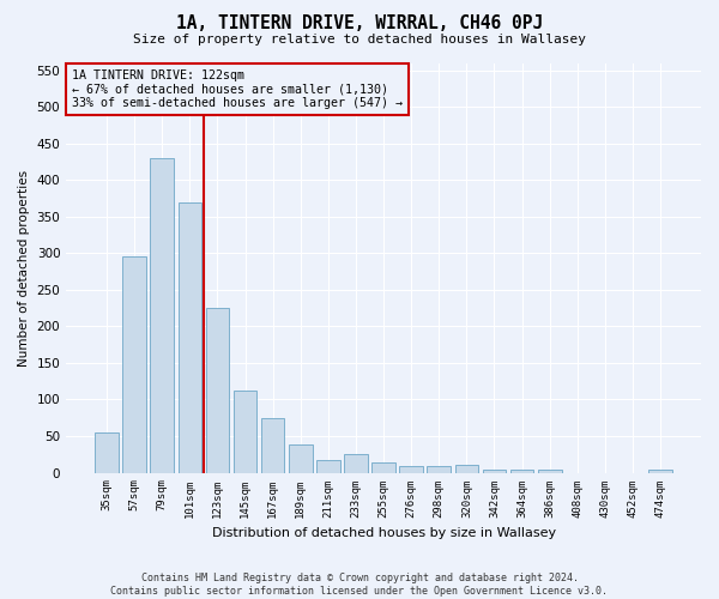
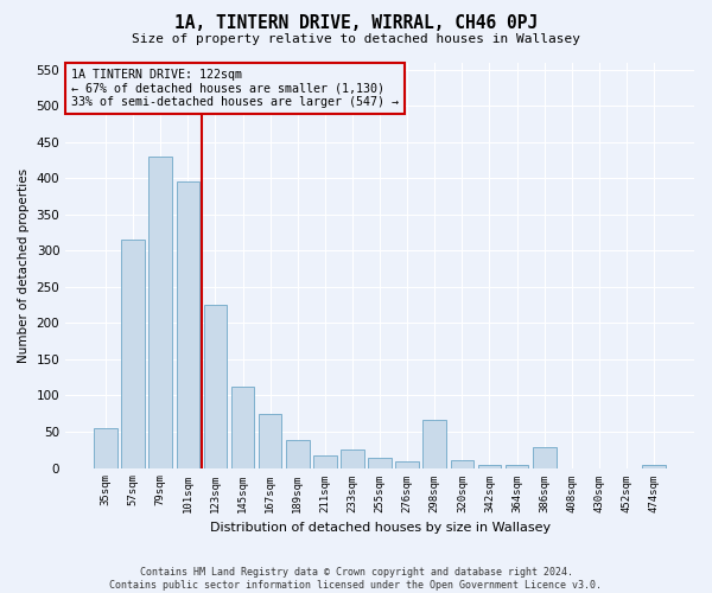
57sqm: 295 -> 316
101sqm: 370 -> 396
298sqm: 9 -> 66
386sqm: 5 -> 28
